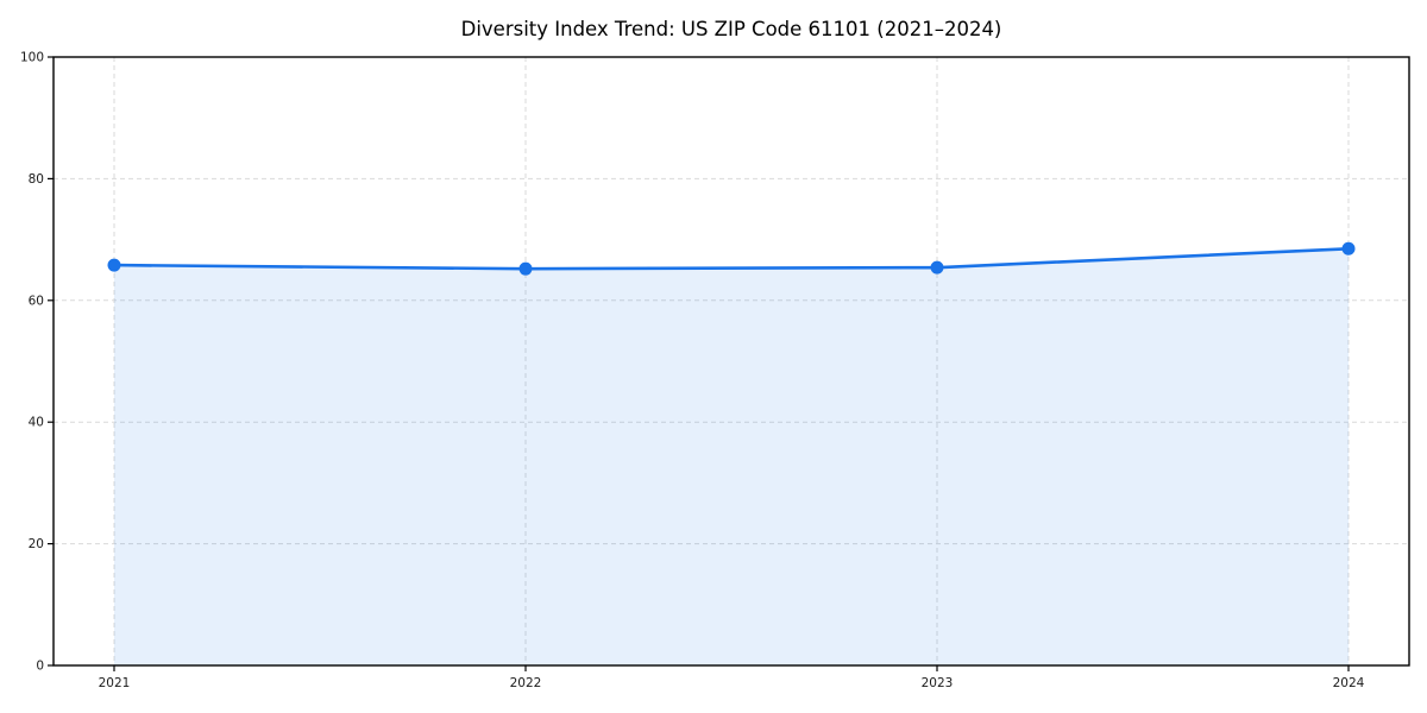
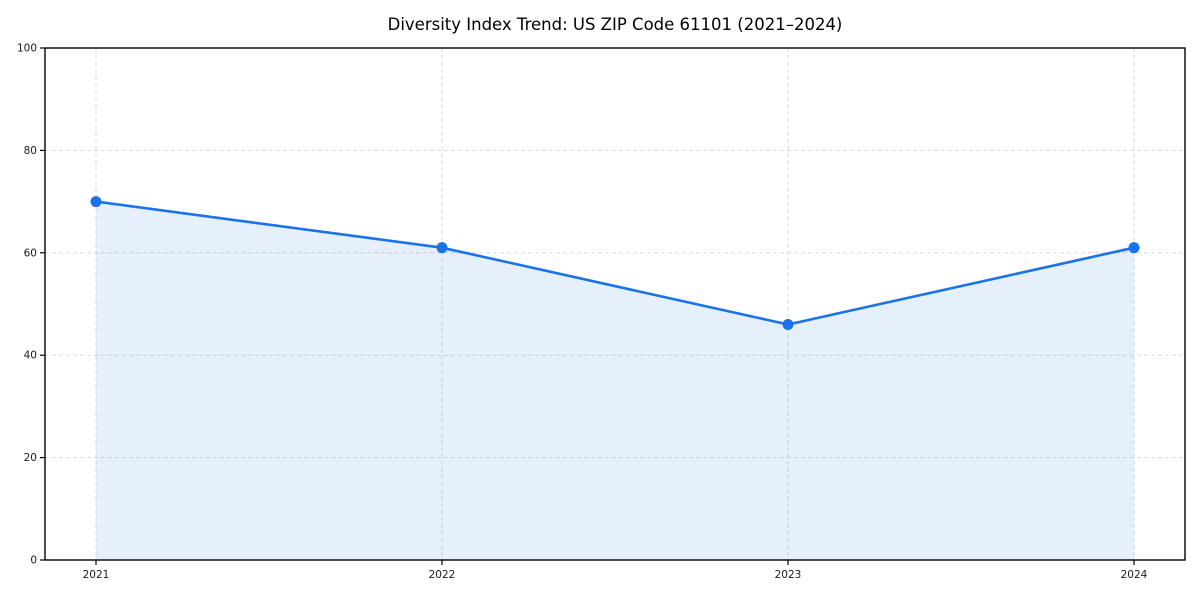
2021: 66 -> 70
2022: 65 -> 61
2023: 65 -> 46
2024: 68 -> 61
